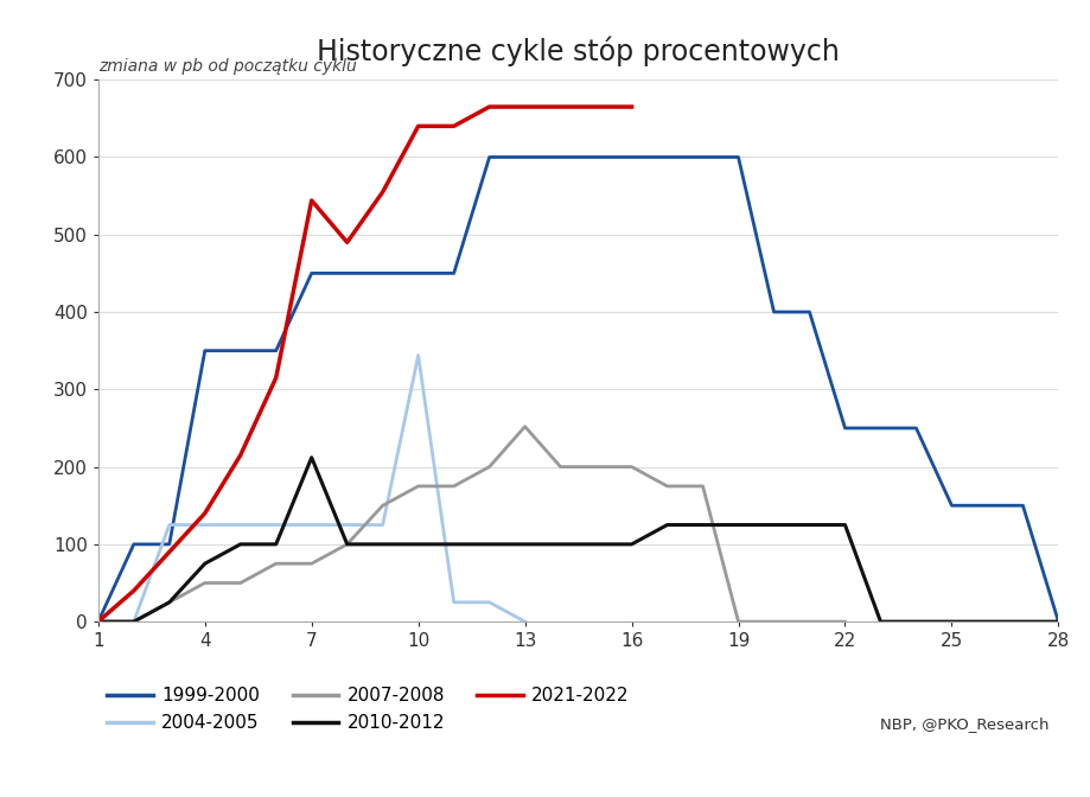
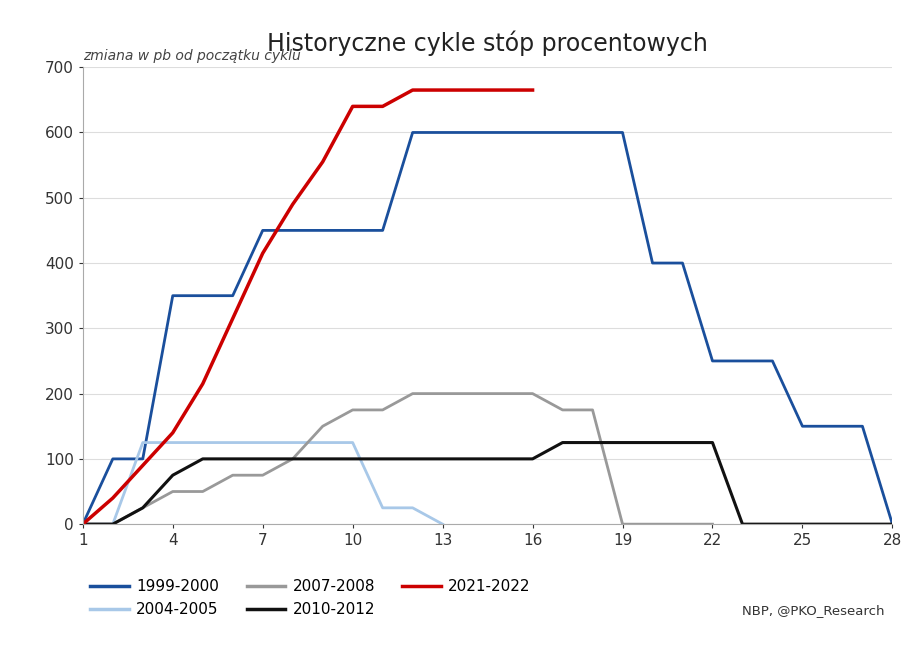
2010-2012/7: 212 -> 100
2021-2022/7: 544 -> 415
2004-2005/10: 344 -> 125
2007-2008/13: 252 -> 200
